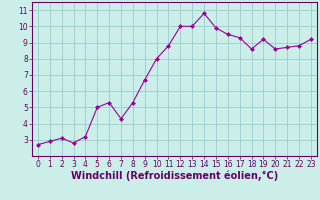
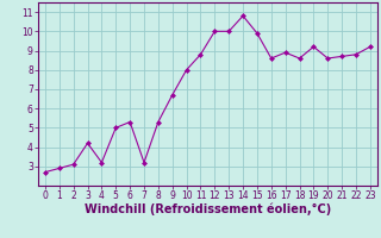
3: 2.8 -> 4.2
7: 4.3 -> 3.2
16: 9.5 -> 8.6
17: 9.3 -> 8.9
